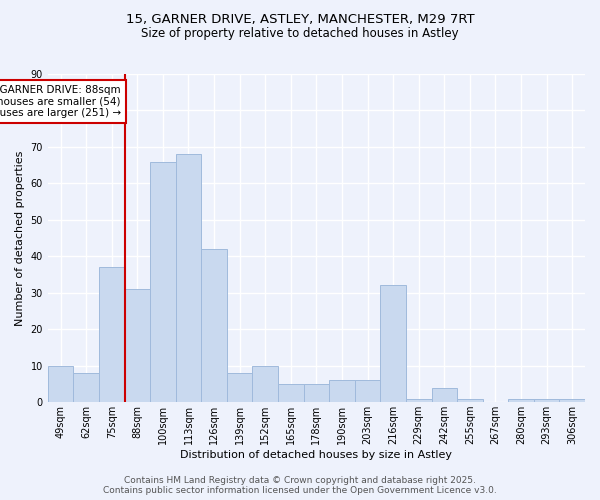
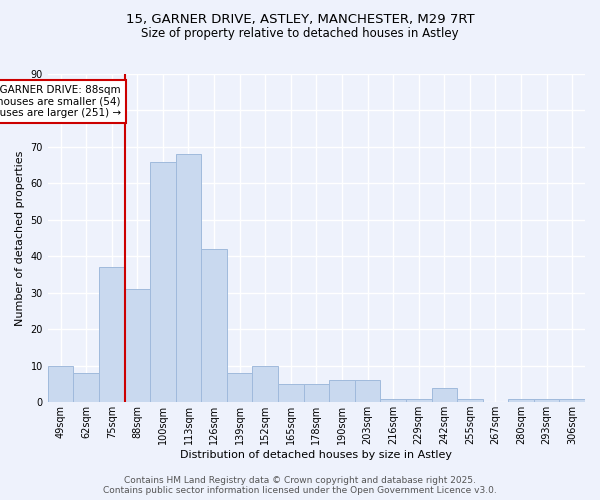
216sqm: 32 -> 1
